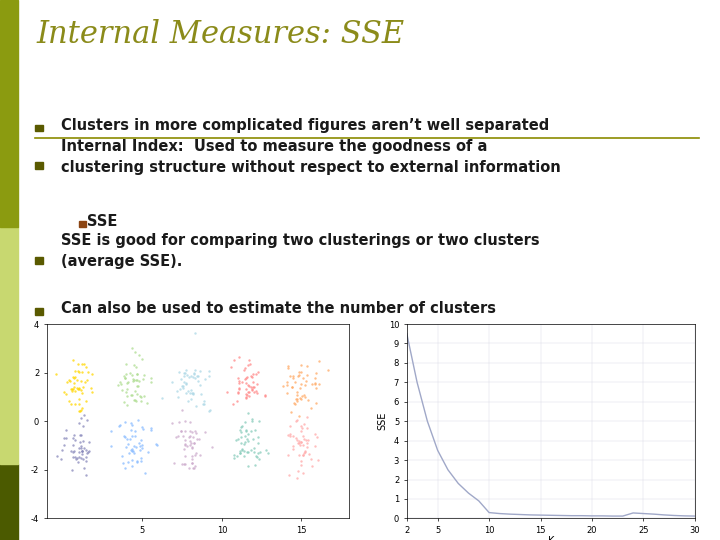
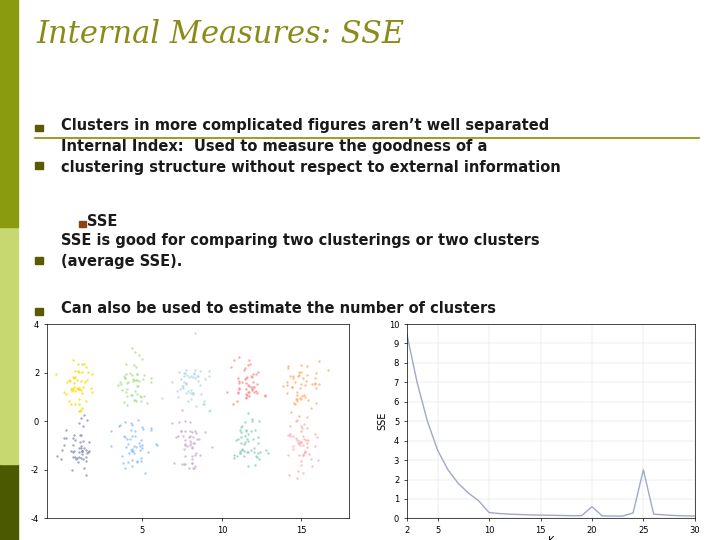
20: 0.1 -> 0.6
25: 0.2 -> 2.5
